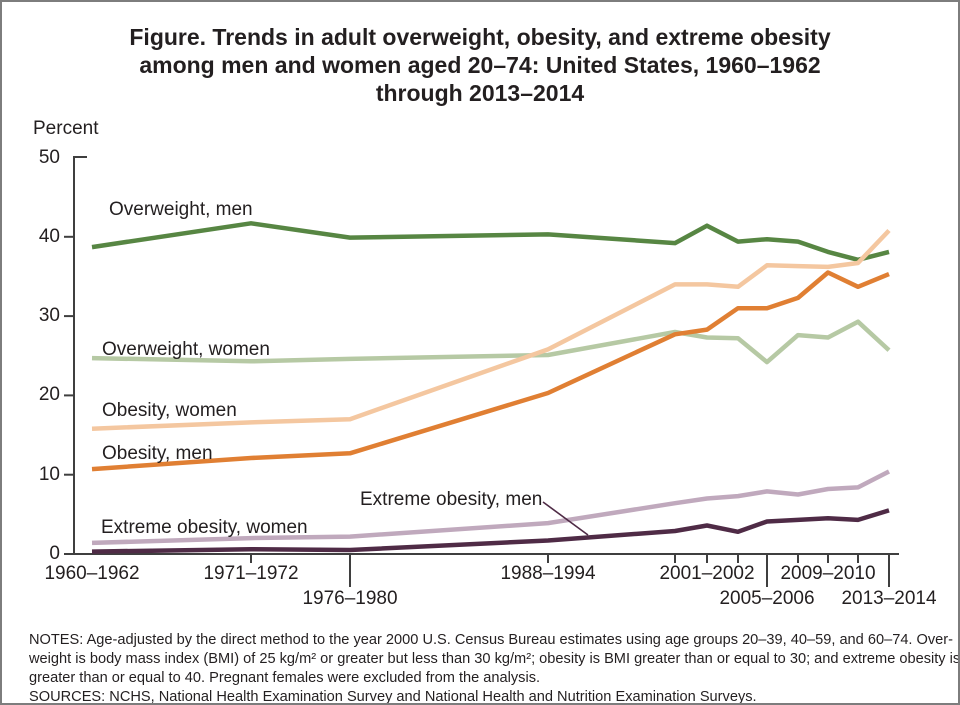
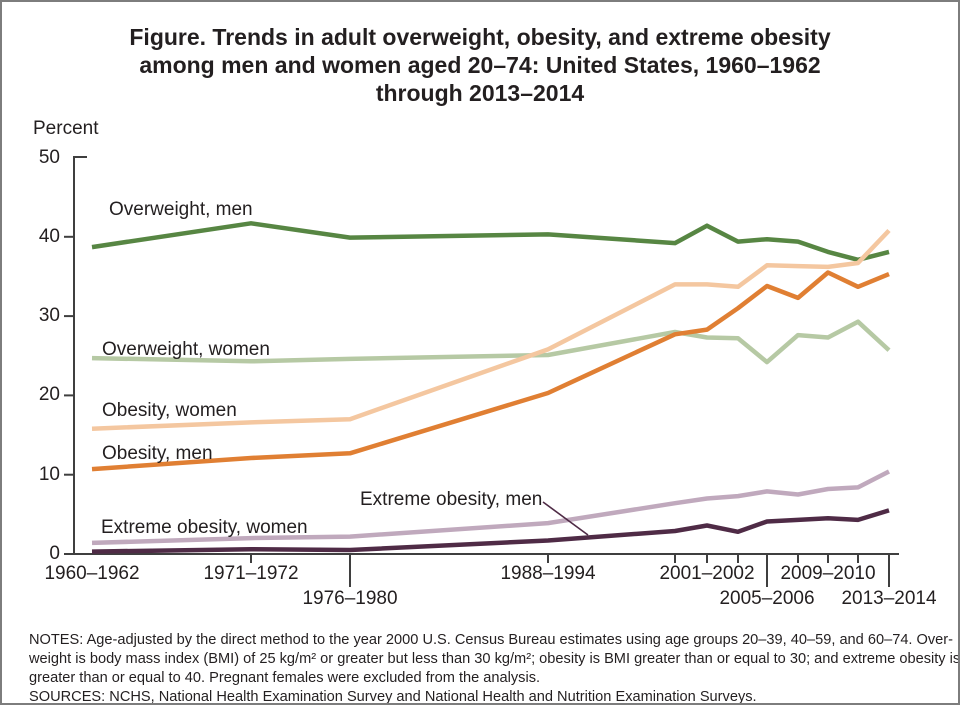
Obesity, men/2005–2006: 31 -> 34
